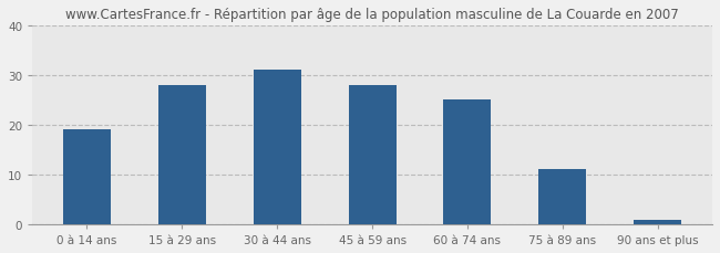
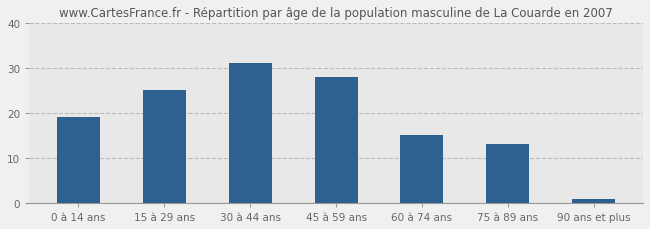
15 à 29 ans: 28 -> 25
60 à 74 ans: 25 -> 15
75 à 89 ans: 11 -> 13
